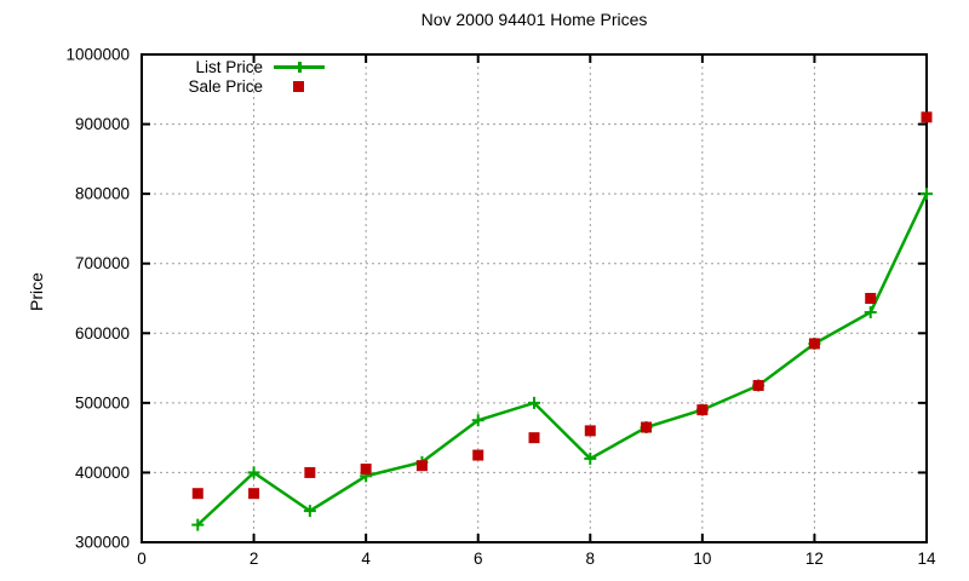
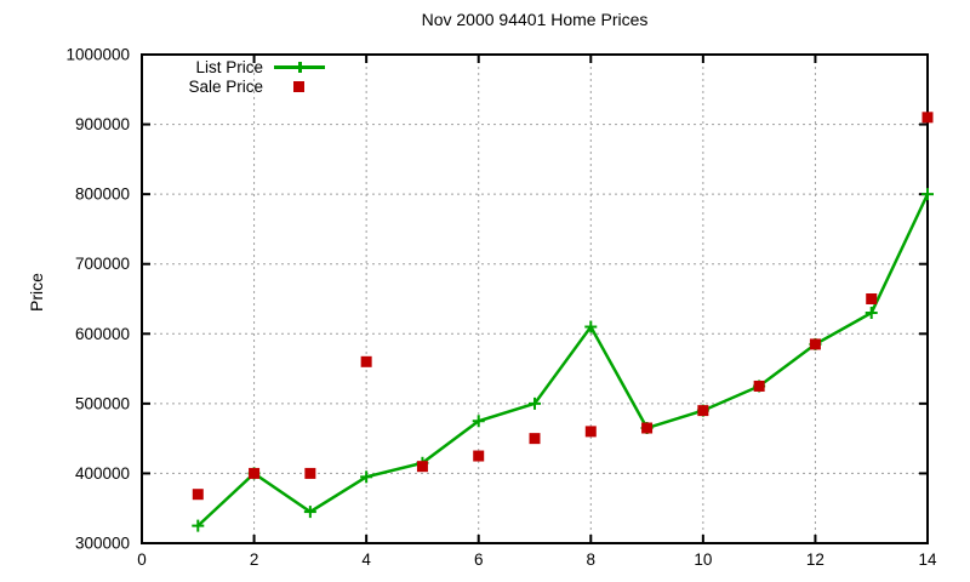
Sale Price/2: 370000 -> 400000
Sale Price/4: 400000 -> 560000
List Price/8: 420000 -> 610000
